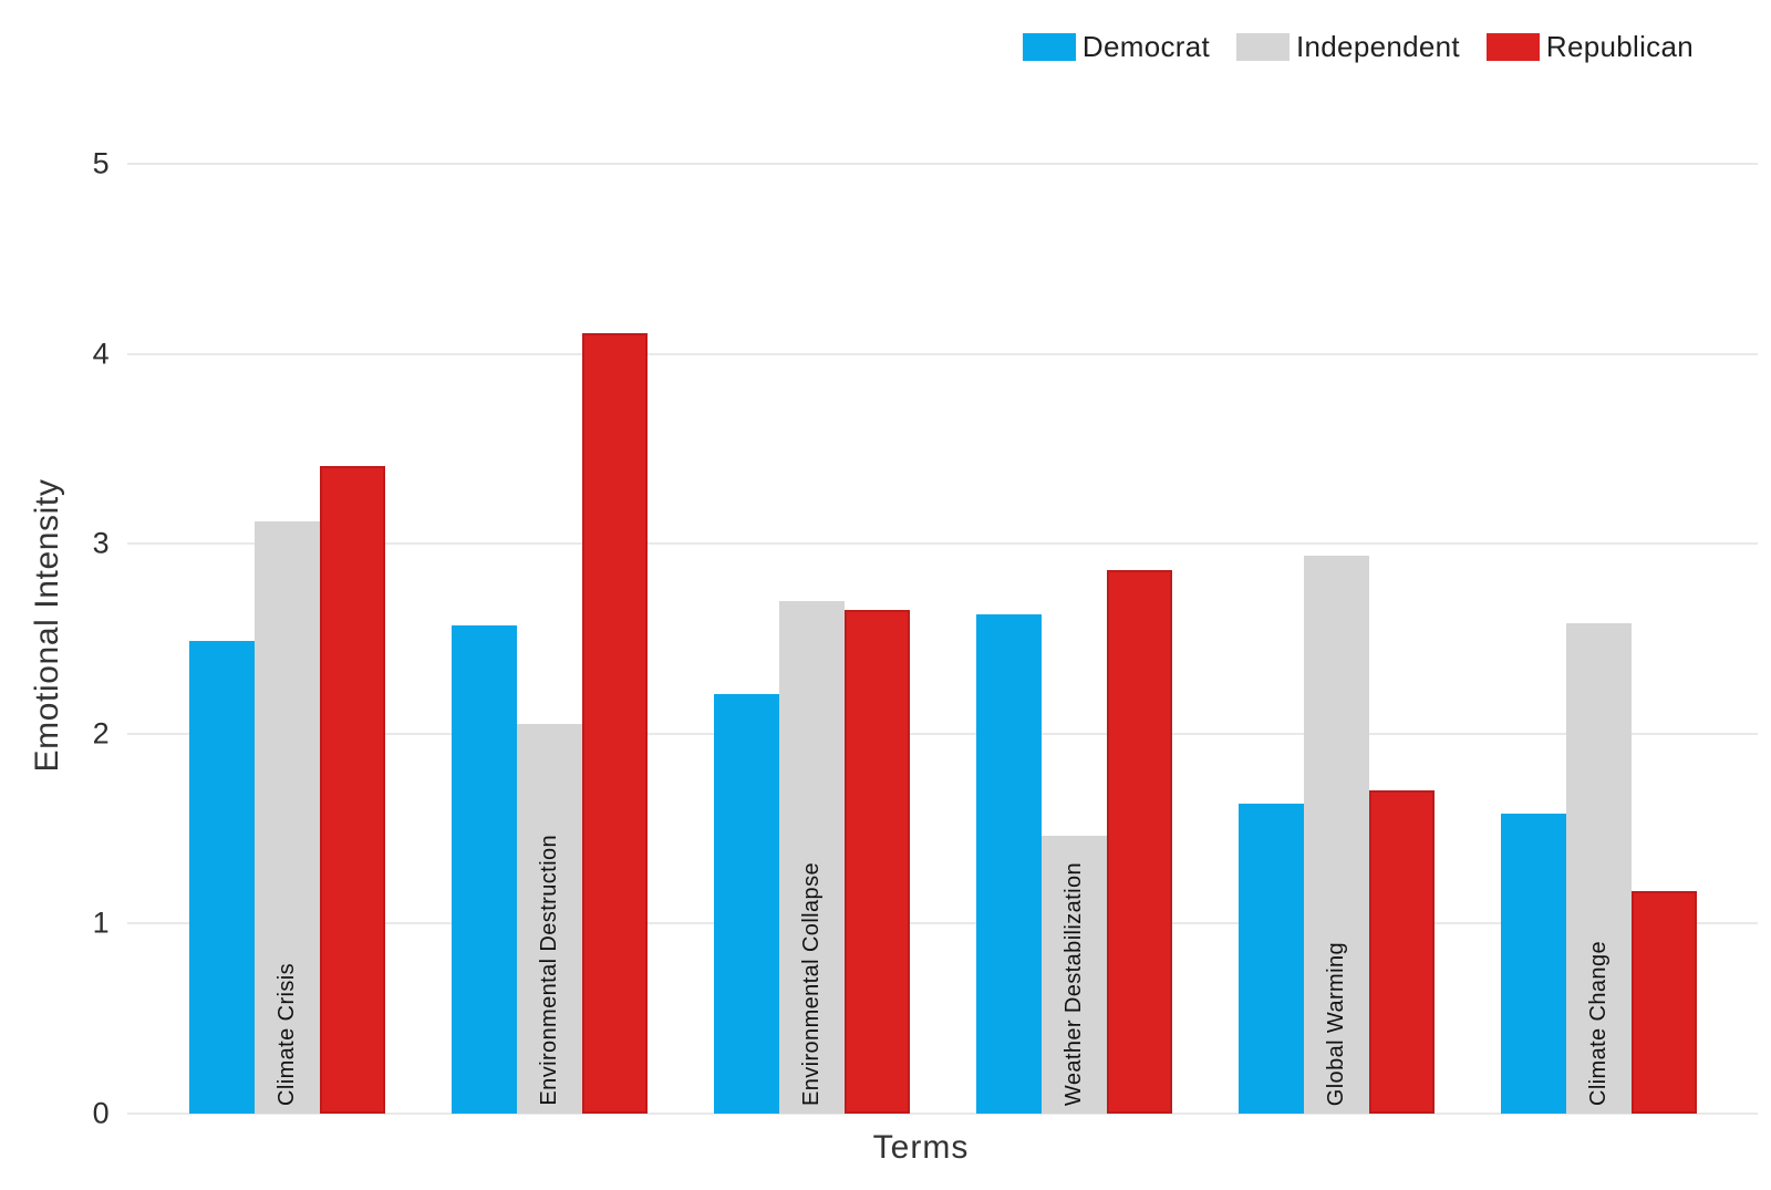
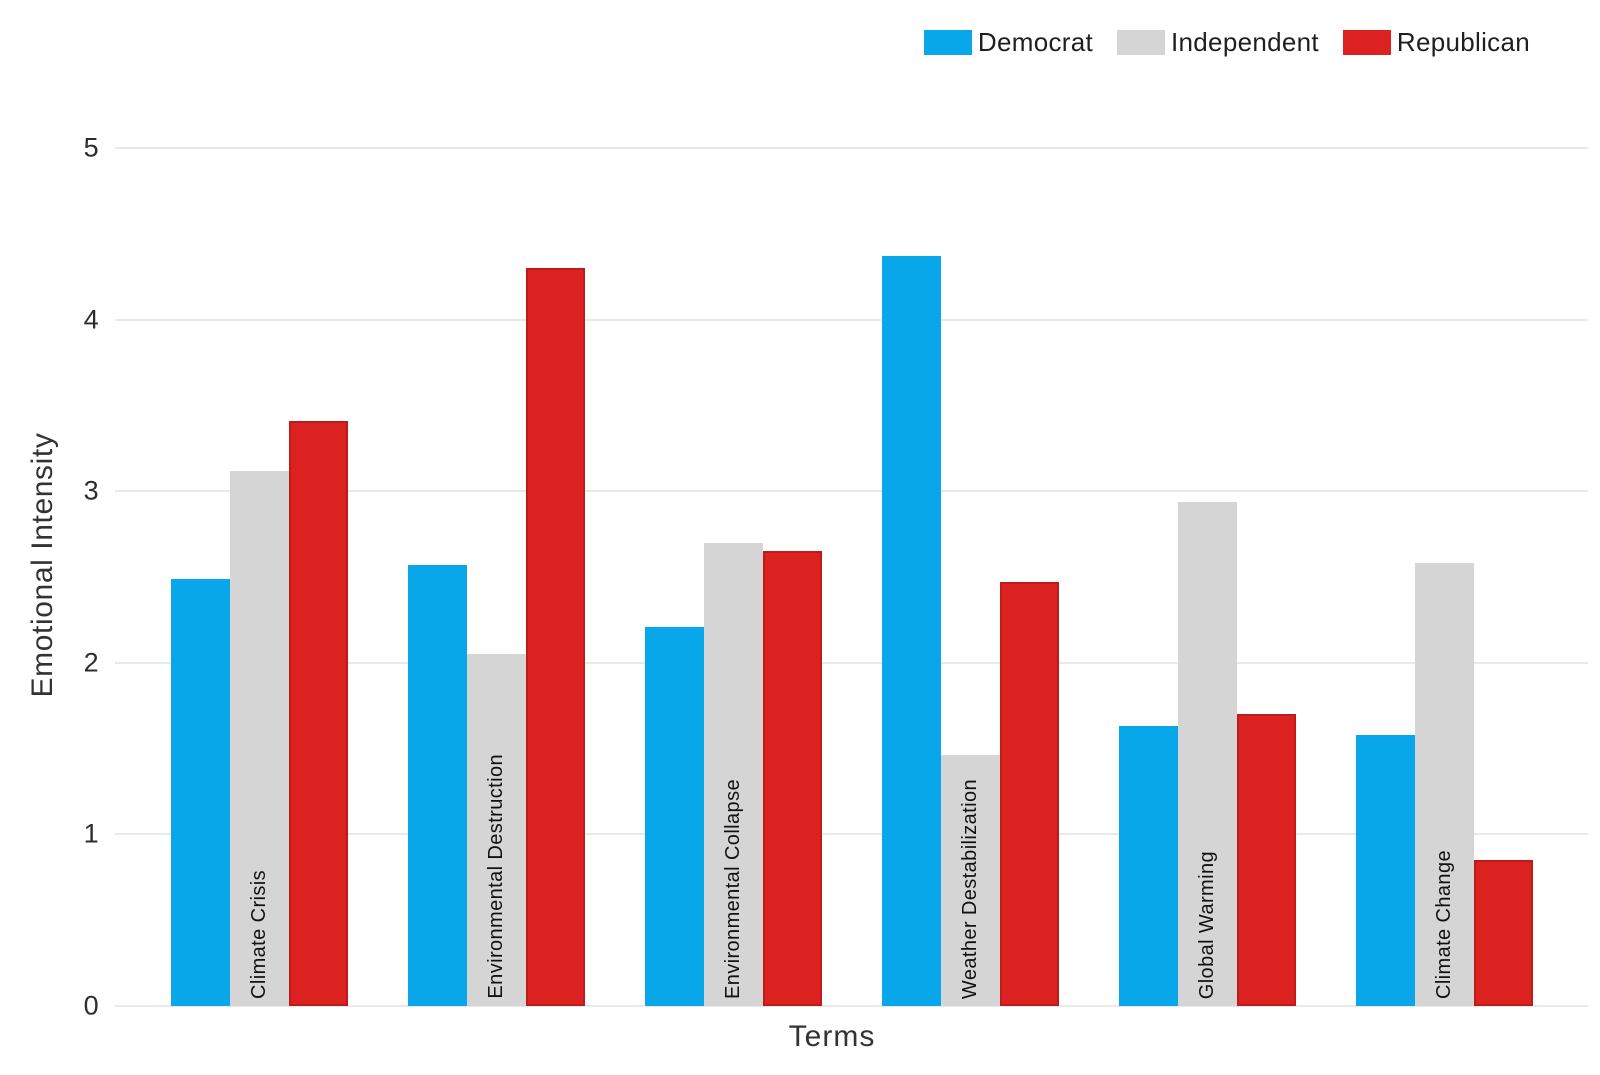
Republican/Environmental Destruction: 4.11 -> 4.30
Democrat/Weather Destabilization: 2.63 -> 4.37
Republican/Weather Destabilization: 2.86 -> 2.47
Republican/Climate Change: 1.17 -> 0.85
